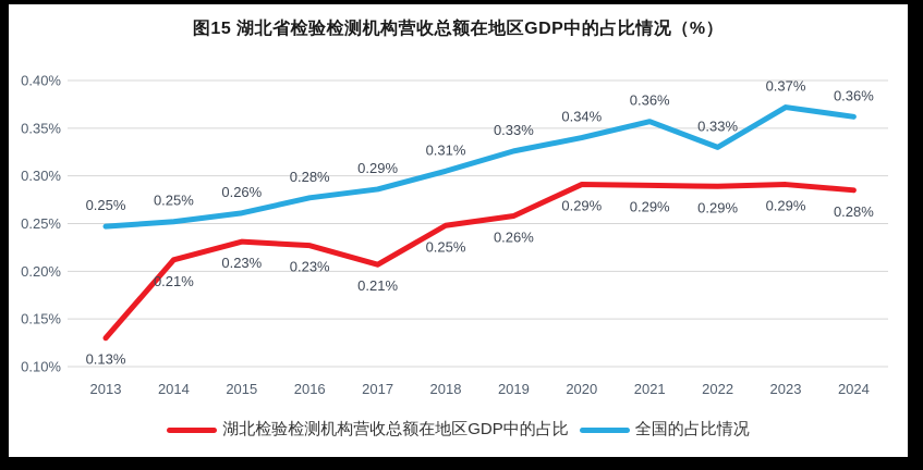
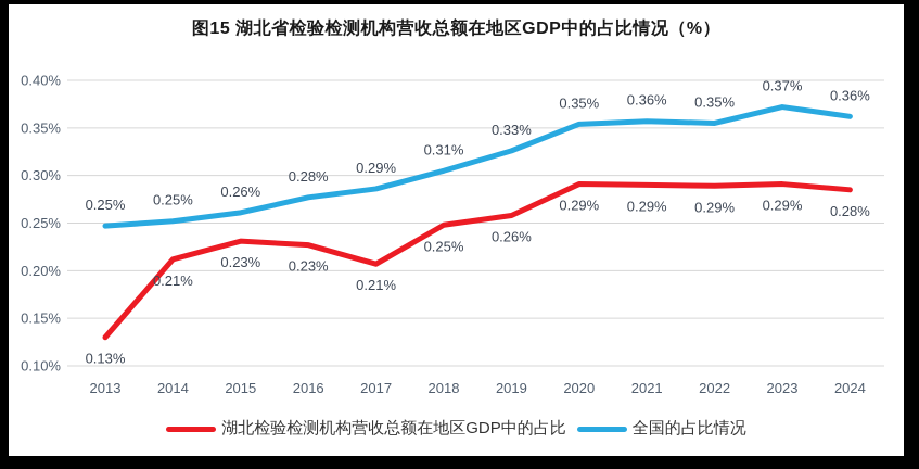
全国的占比情况/2020: 0.34% -> 0.35%
全国的占比情况/2022: 0.33% -> 0.35%
